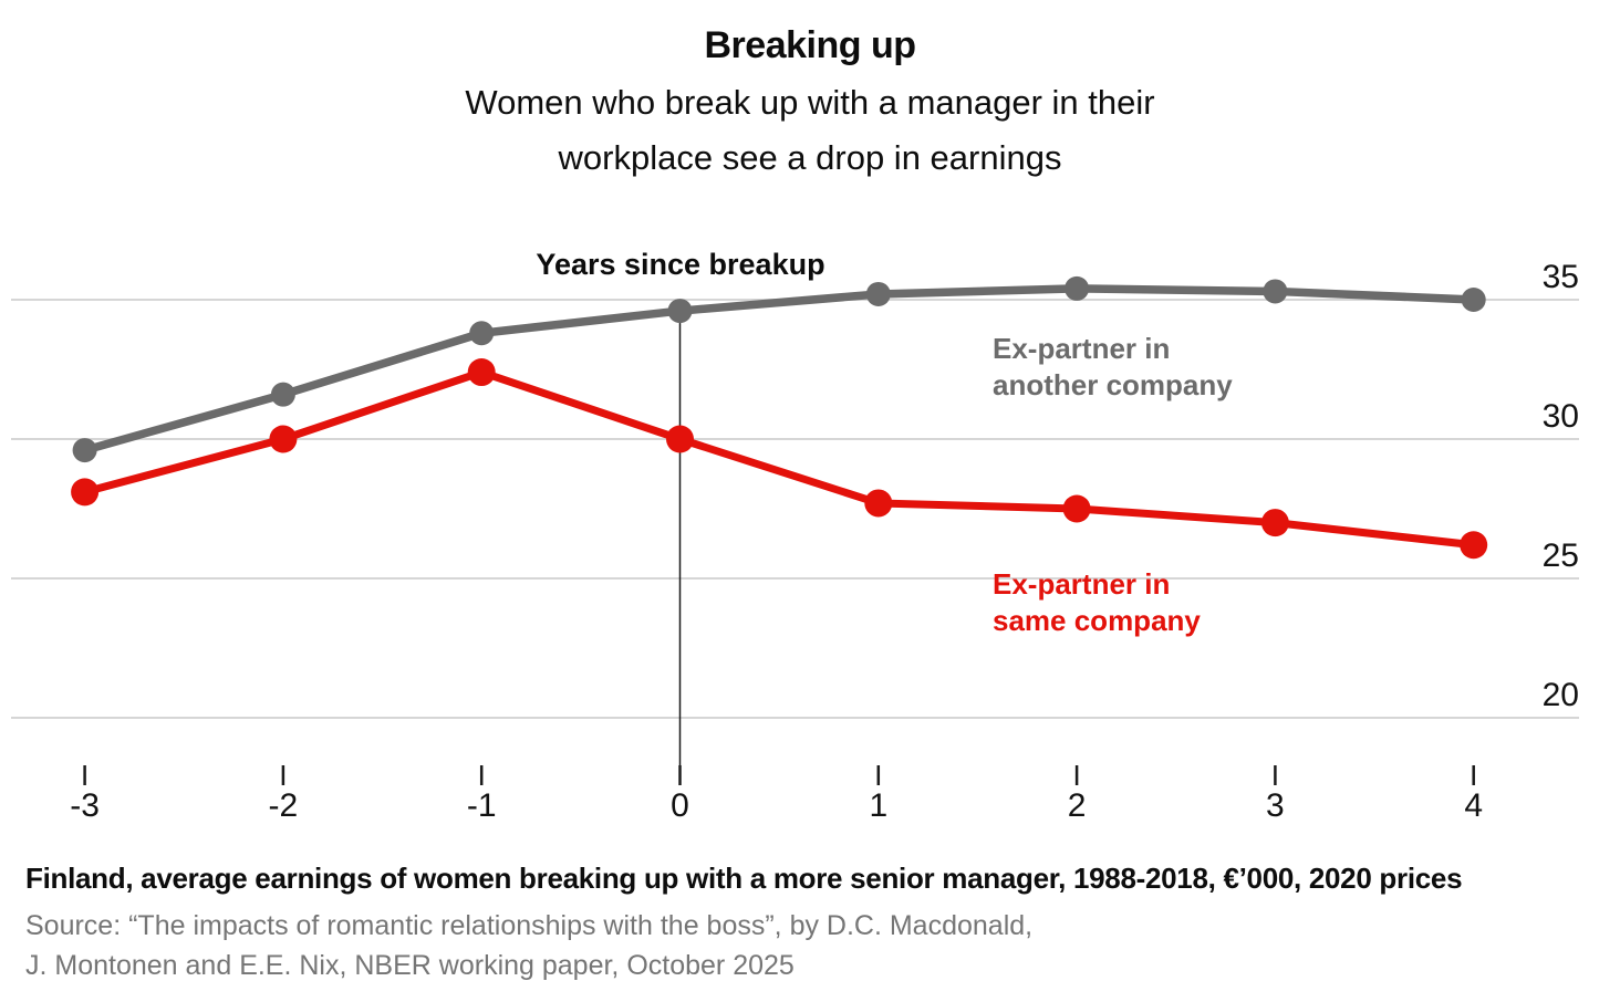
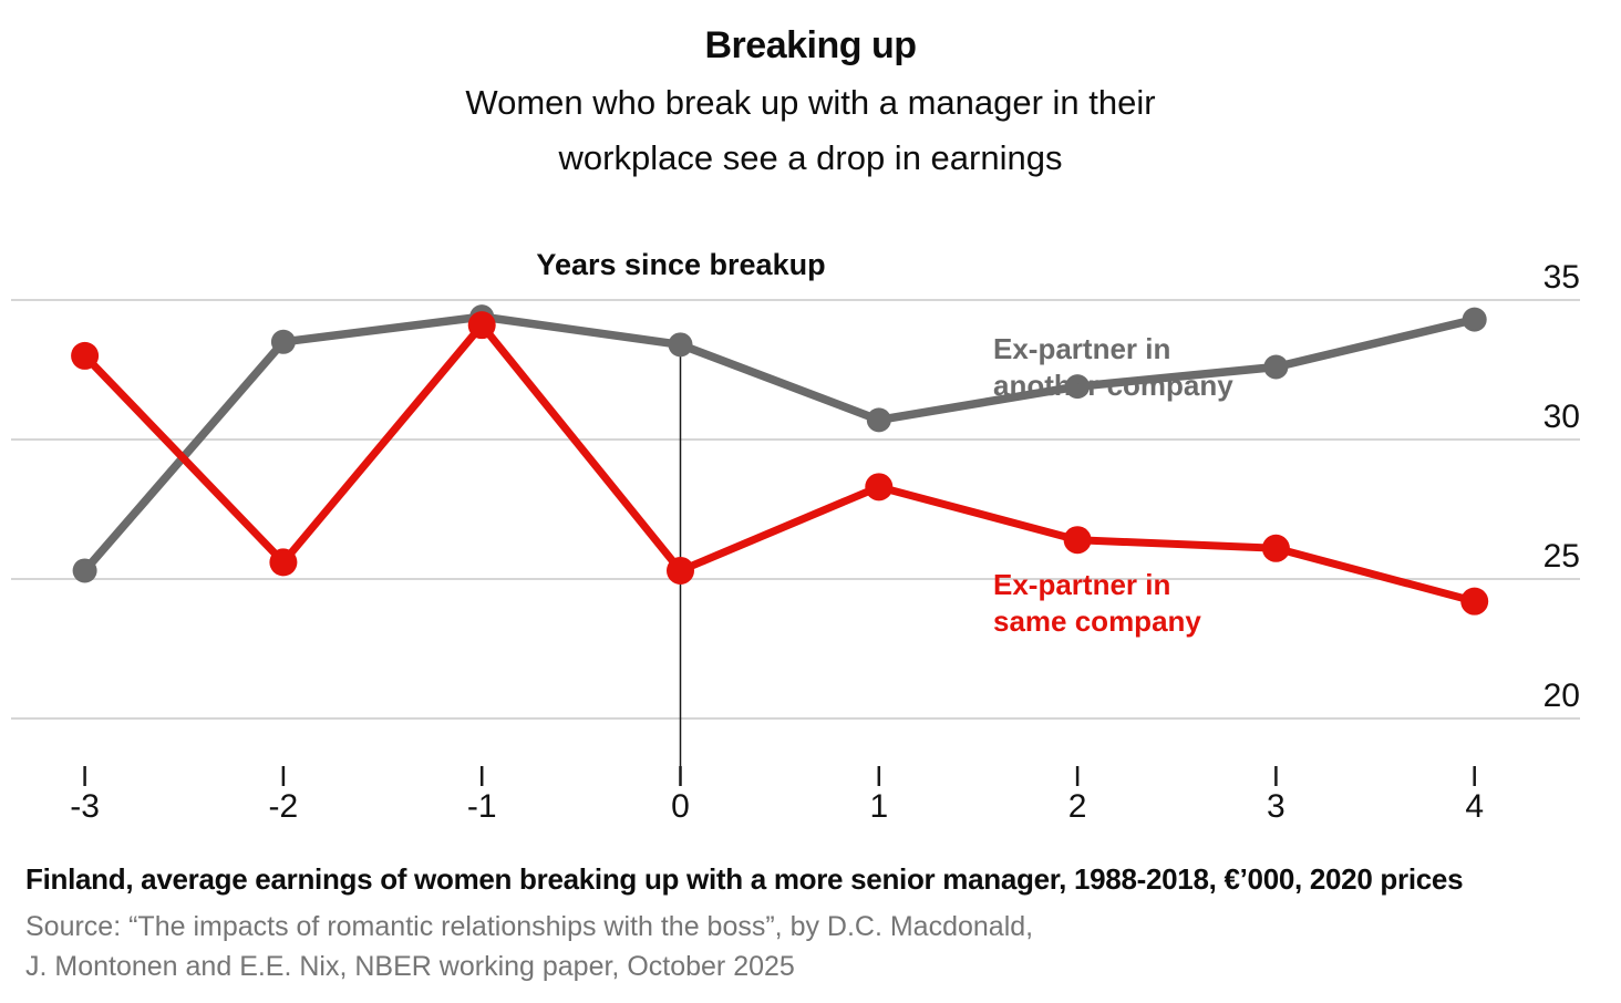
Ex-partner in another company/-3: 29.6 -> 25.3
Ex-partner in same company/-3: 28.1 -> 33.0
Ex-partner in another company/-2: 31.6 -> 33.5
Ex-partner in same company/-2: 30.0 -> 25.6
Ex-partner in another company/-1: 33.8 -> 34.4
Ex-partner in same company/-1: 32.4 -> 34.1
Ex-partner in another company/0: 34.6 -> 33.4
Ex-partner in same company/0: 30.0 -> 25.3
Ex-partner in another company/1: 35.2 -> 30.7
Ex-partner in same company/1: 27.7 -> 28.3
Ex-partner in another company/2: 35.4 -> 31.9
Ex-partner in same company/2: 27.5 -> 26.4
Ex-partner in another company/3: 35.3 -> 32.6
Ex-partner in same company/3: 27.0 -> 26.1
Ex-partner in another company/4: 35.0 -> 34.3
Ex-partner in same company/4: 26.2 -> 24.2
